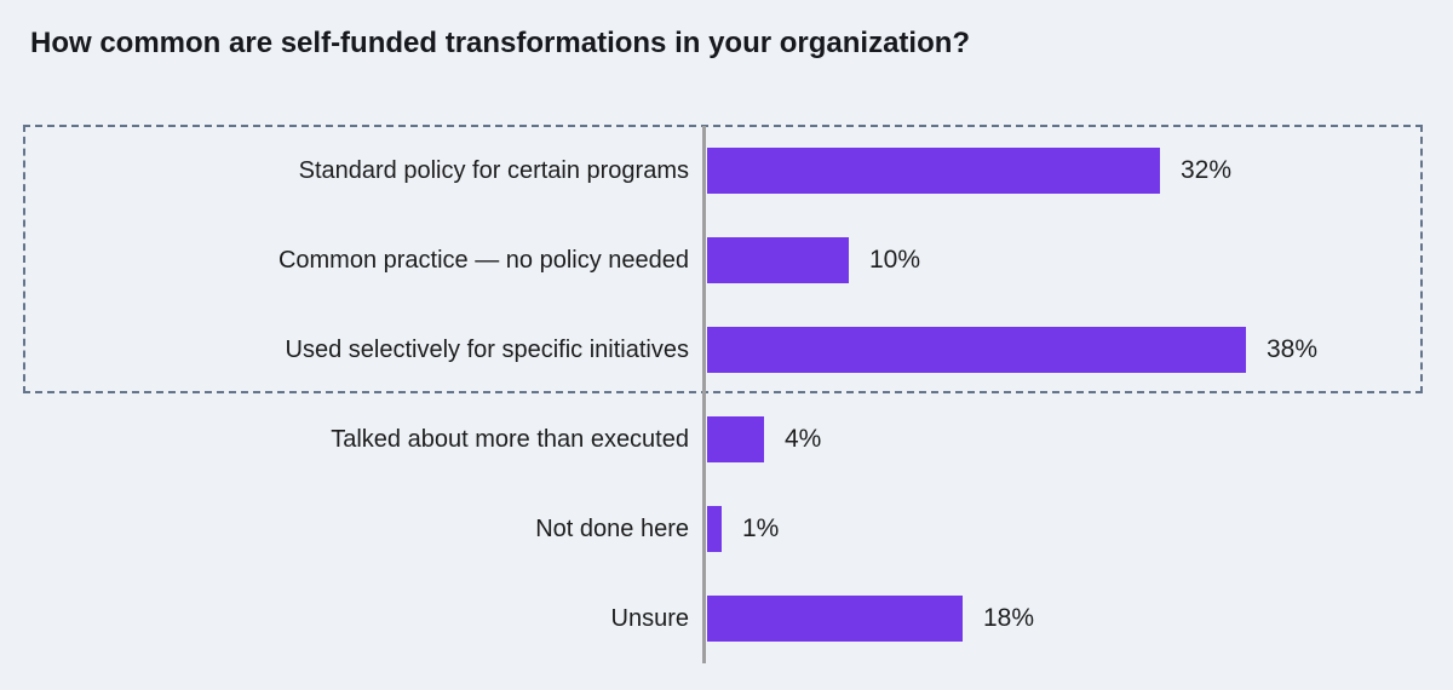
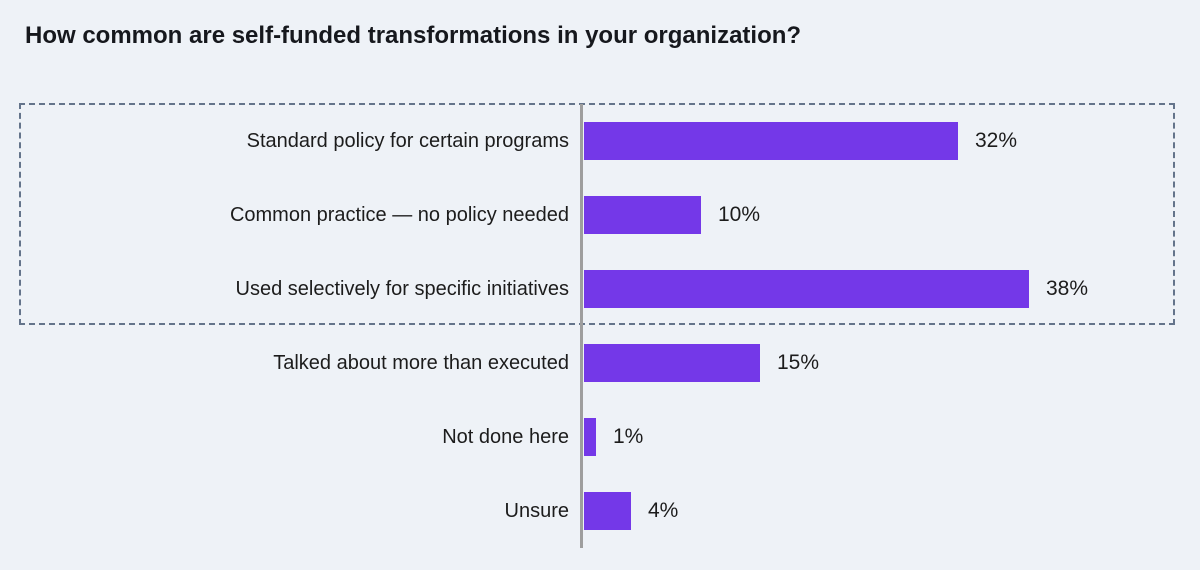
Talked about more than executed: 4% -> 15%
Unsure: 18% -> 4%
